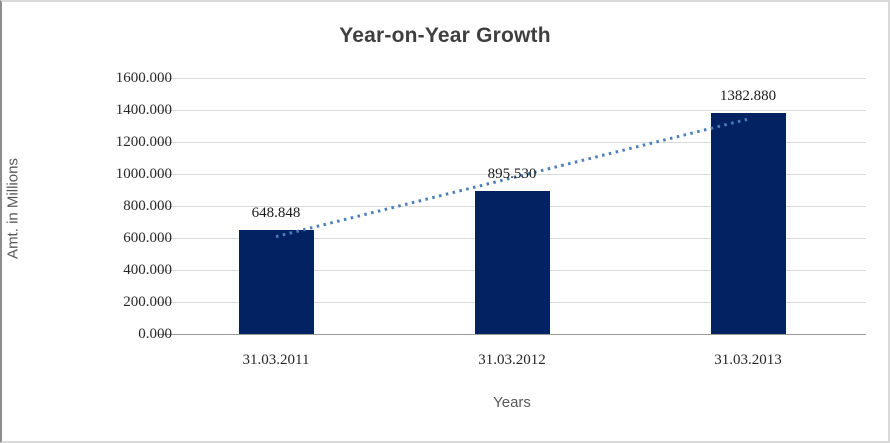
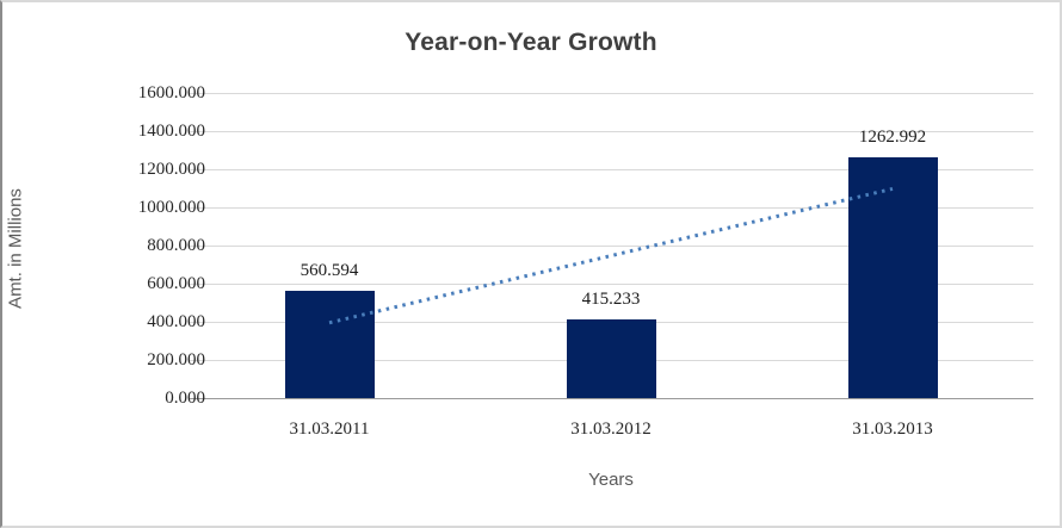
31.03.2011: 648.848 -> 560.594
31.03.2012: 895.530 -> 415.233
31.03.2013: 1382.880 -> 1262.992
